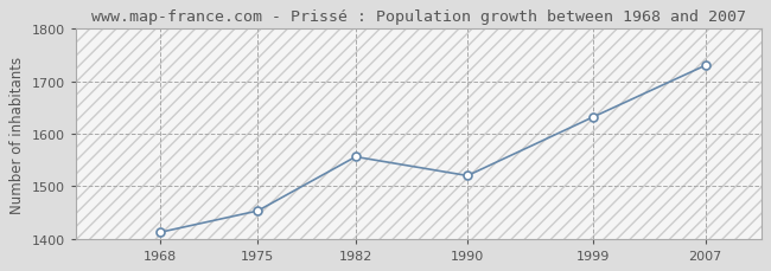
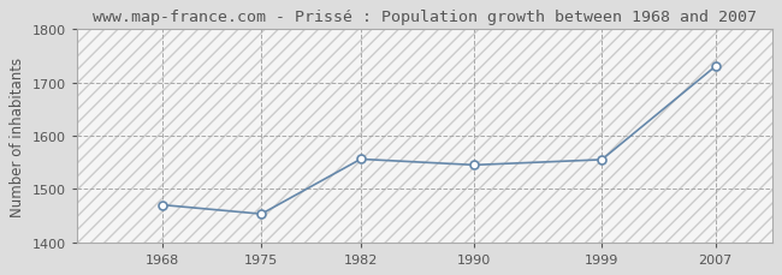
1968: 1412 -> 1470
1990: 1520 -> 1545
1999: 1632 -> 1555
